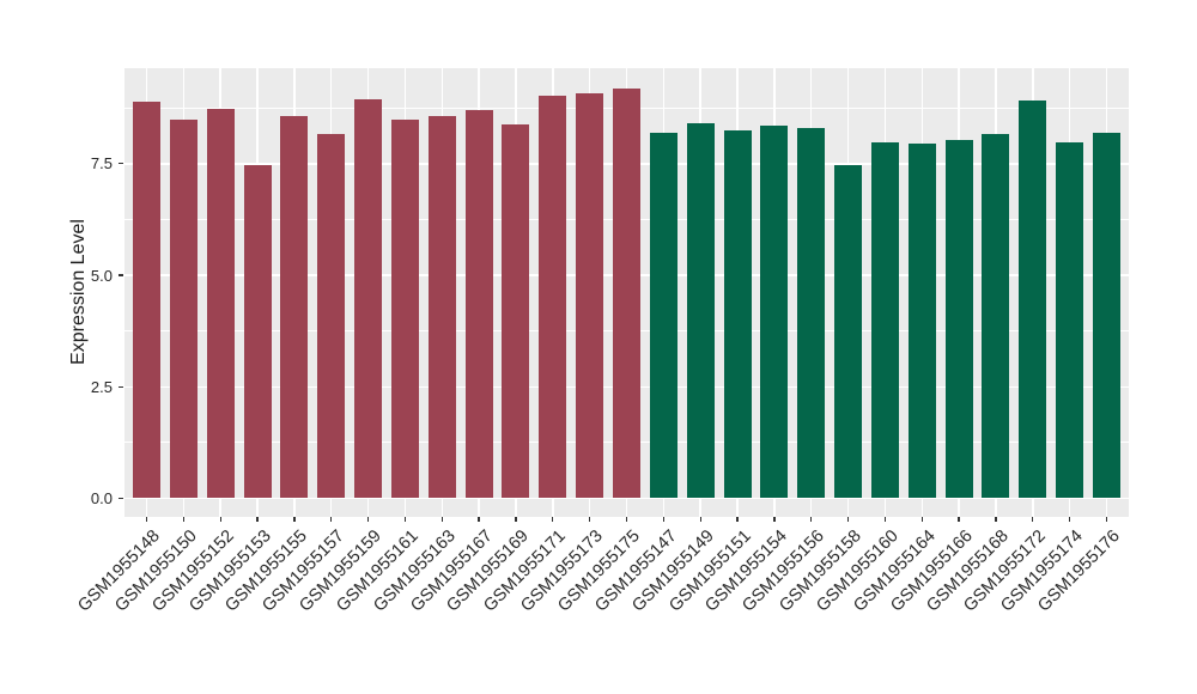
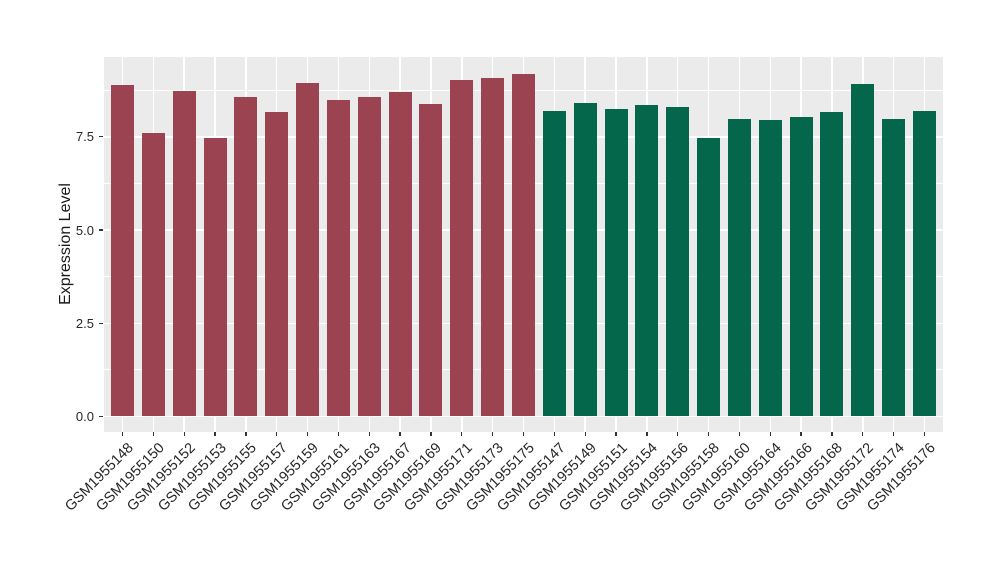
GSM1955150: 8.5 -> 7.6
